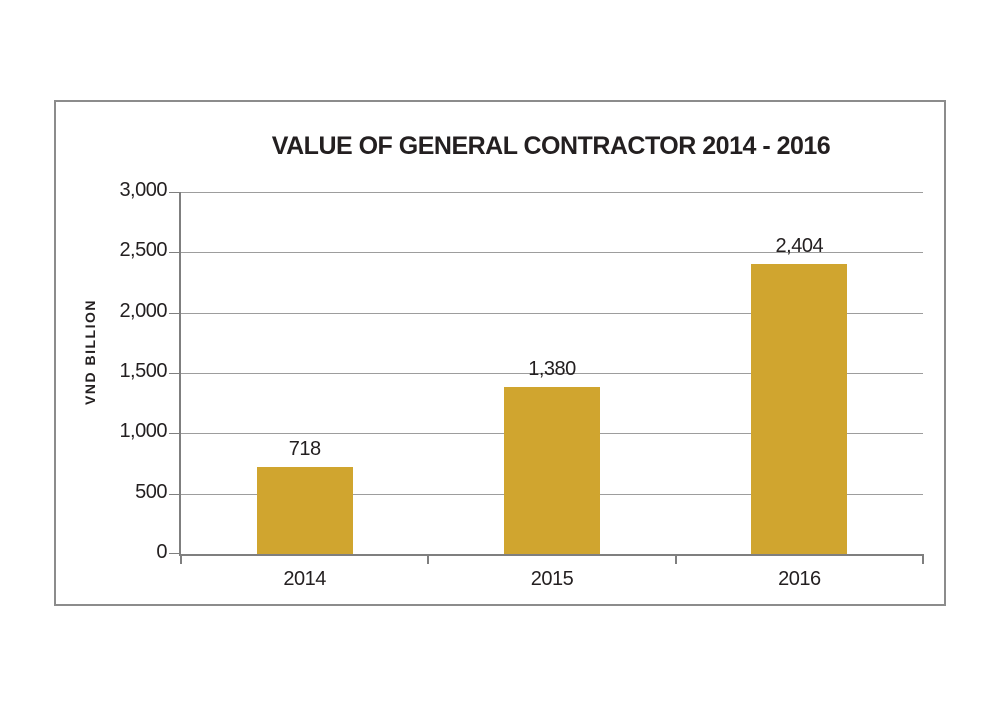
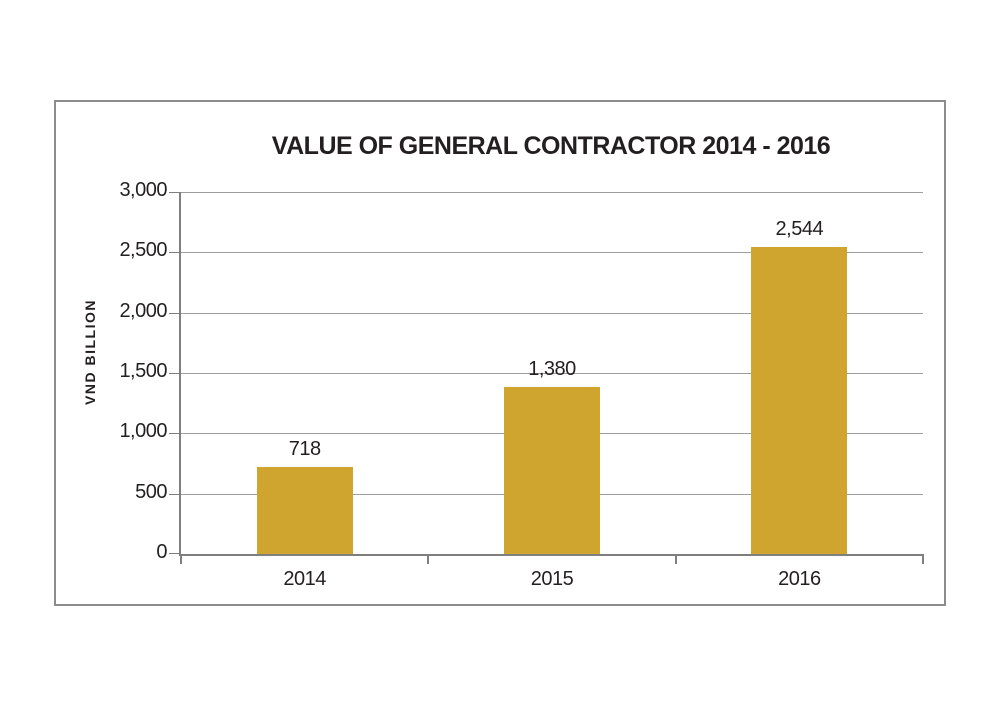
2016: 2,404 -> 2,544
